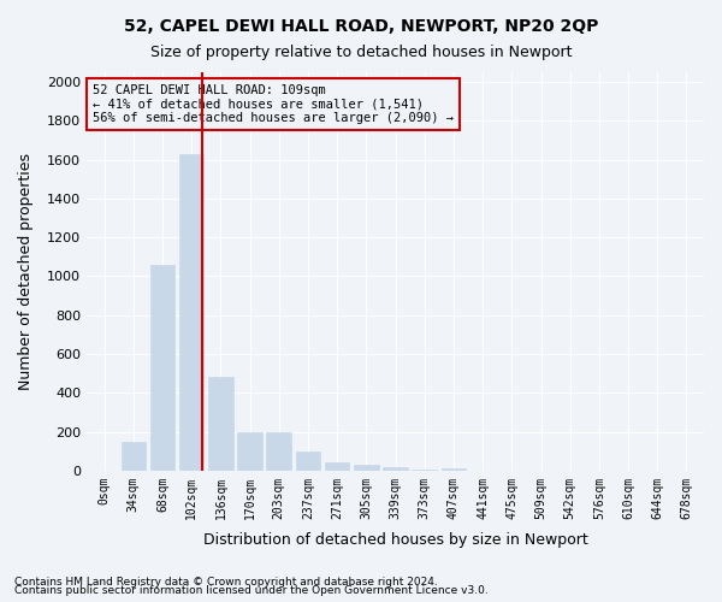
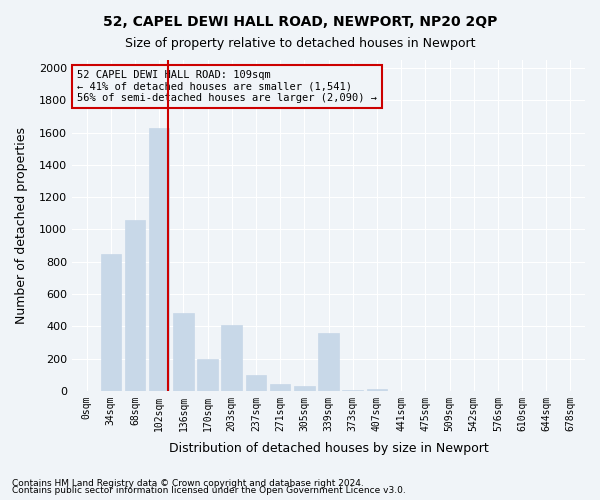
34sqm: 150 -> 850
203sqm: 200 -> 410
339sqm: 20 -> 360
